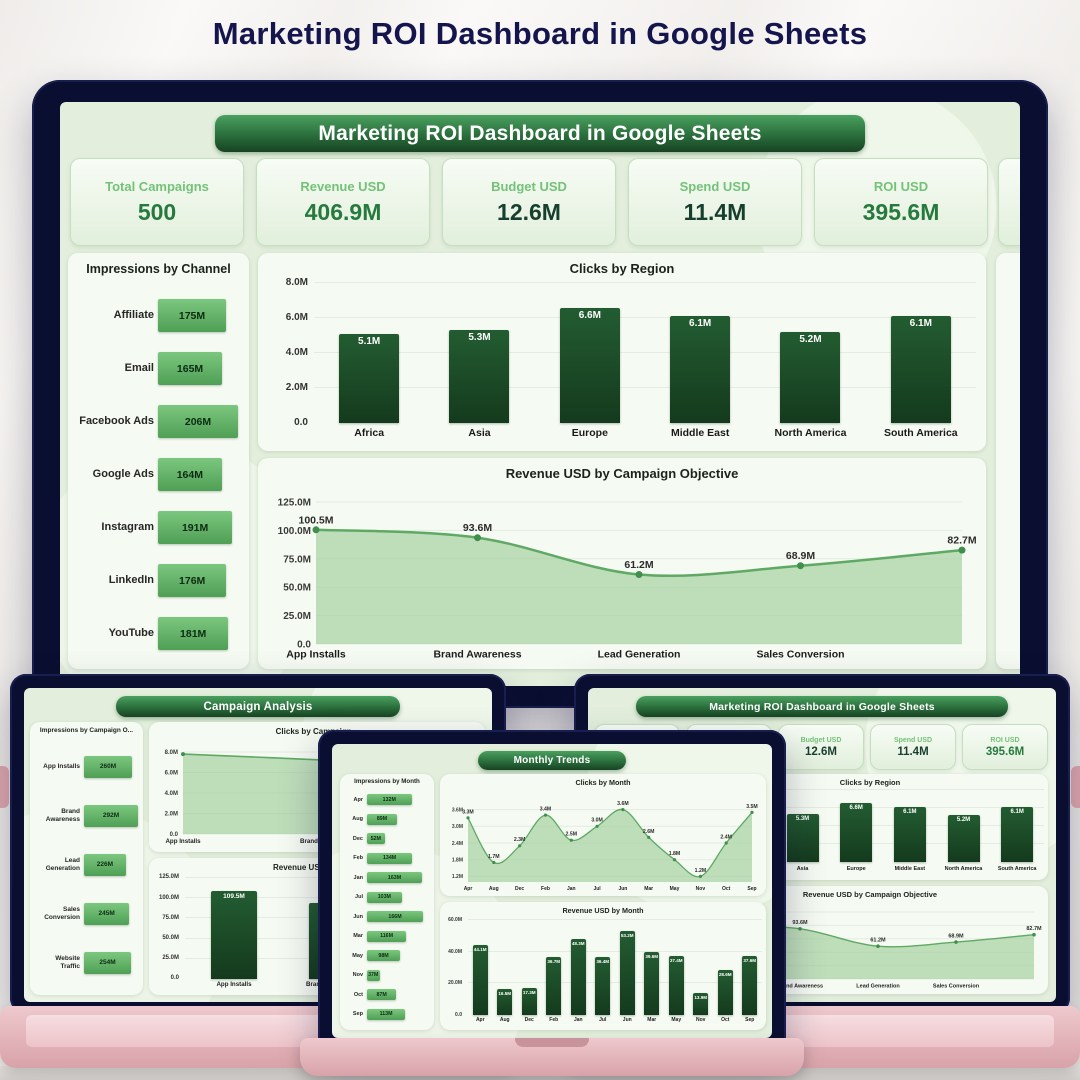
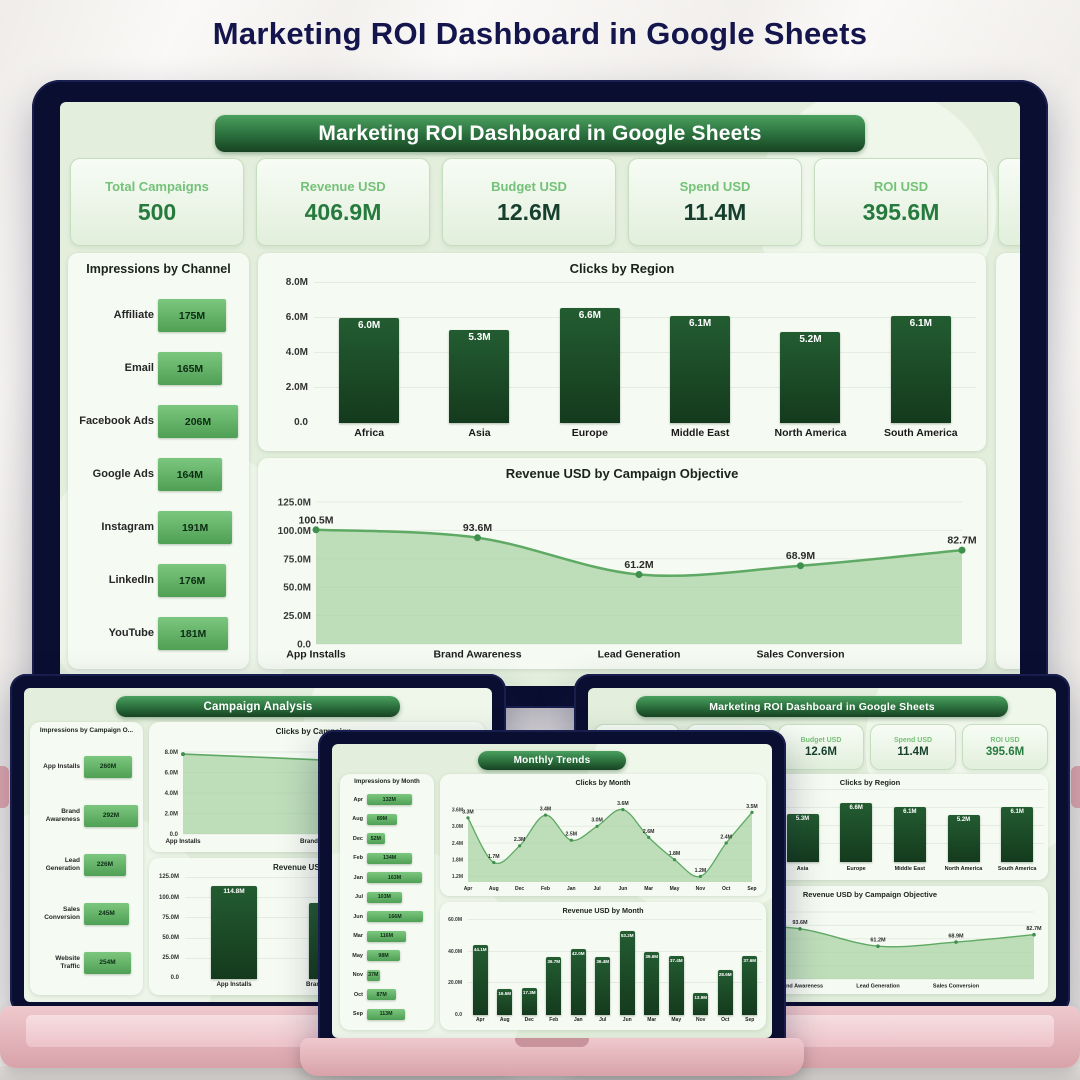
Clicks by Region/Africa: 5.1M -> 6.0M
Revenue USD by Can.../App Installs: 109.5M -> 114.8M
Revenue USD by Month/Jan: 48.3M -> 42.0M
